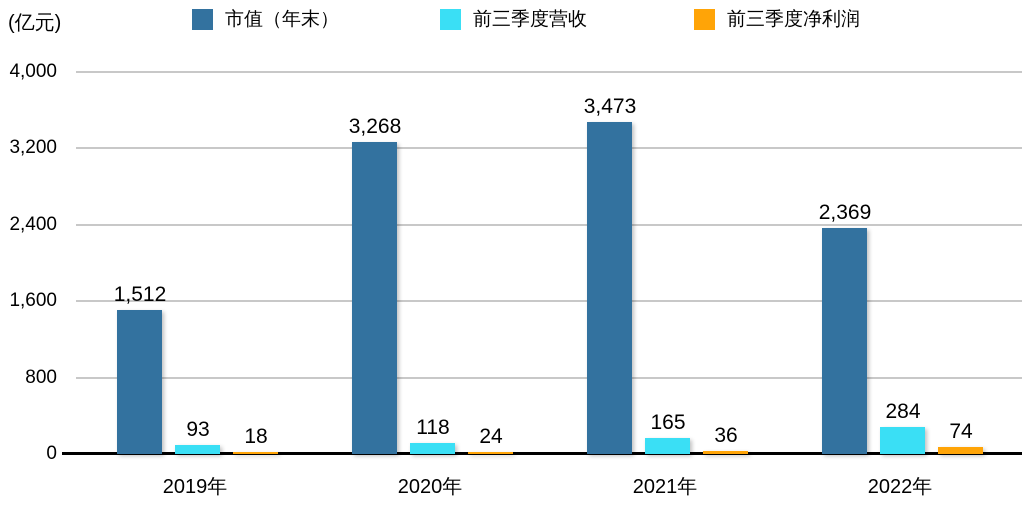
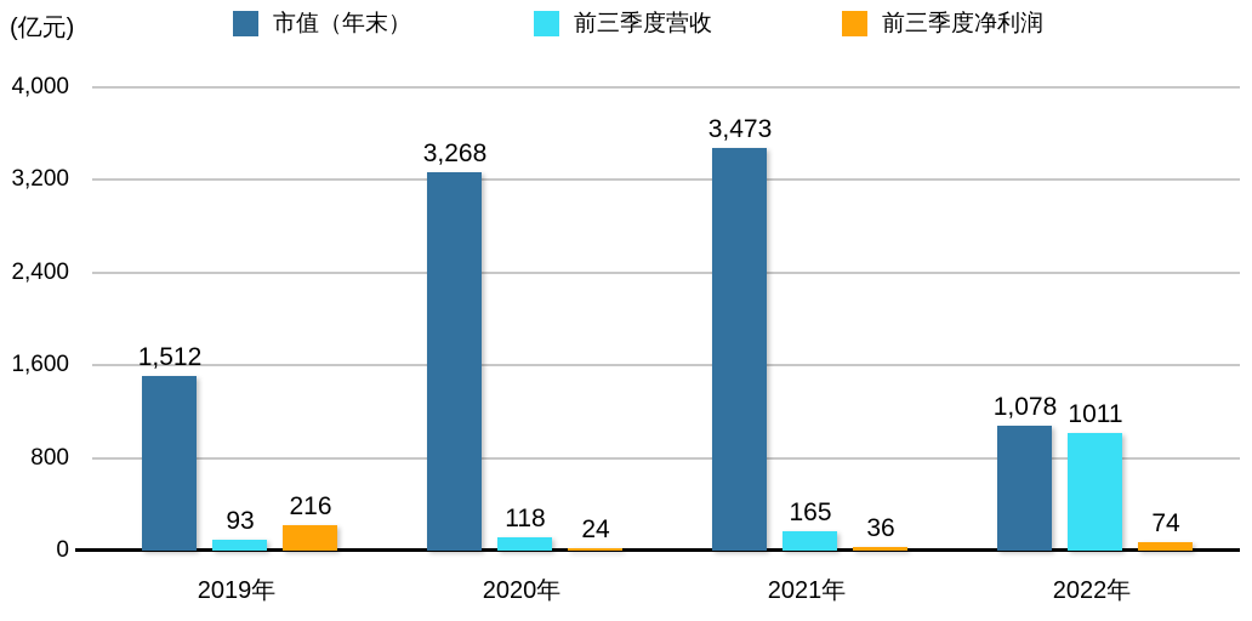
前三季度净利润/2019年: 18 -> 216
市值（年末）/2022年: 2,369 -> 1,078
前三季度营收/2022年: 284 -> 1011
